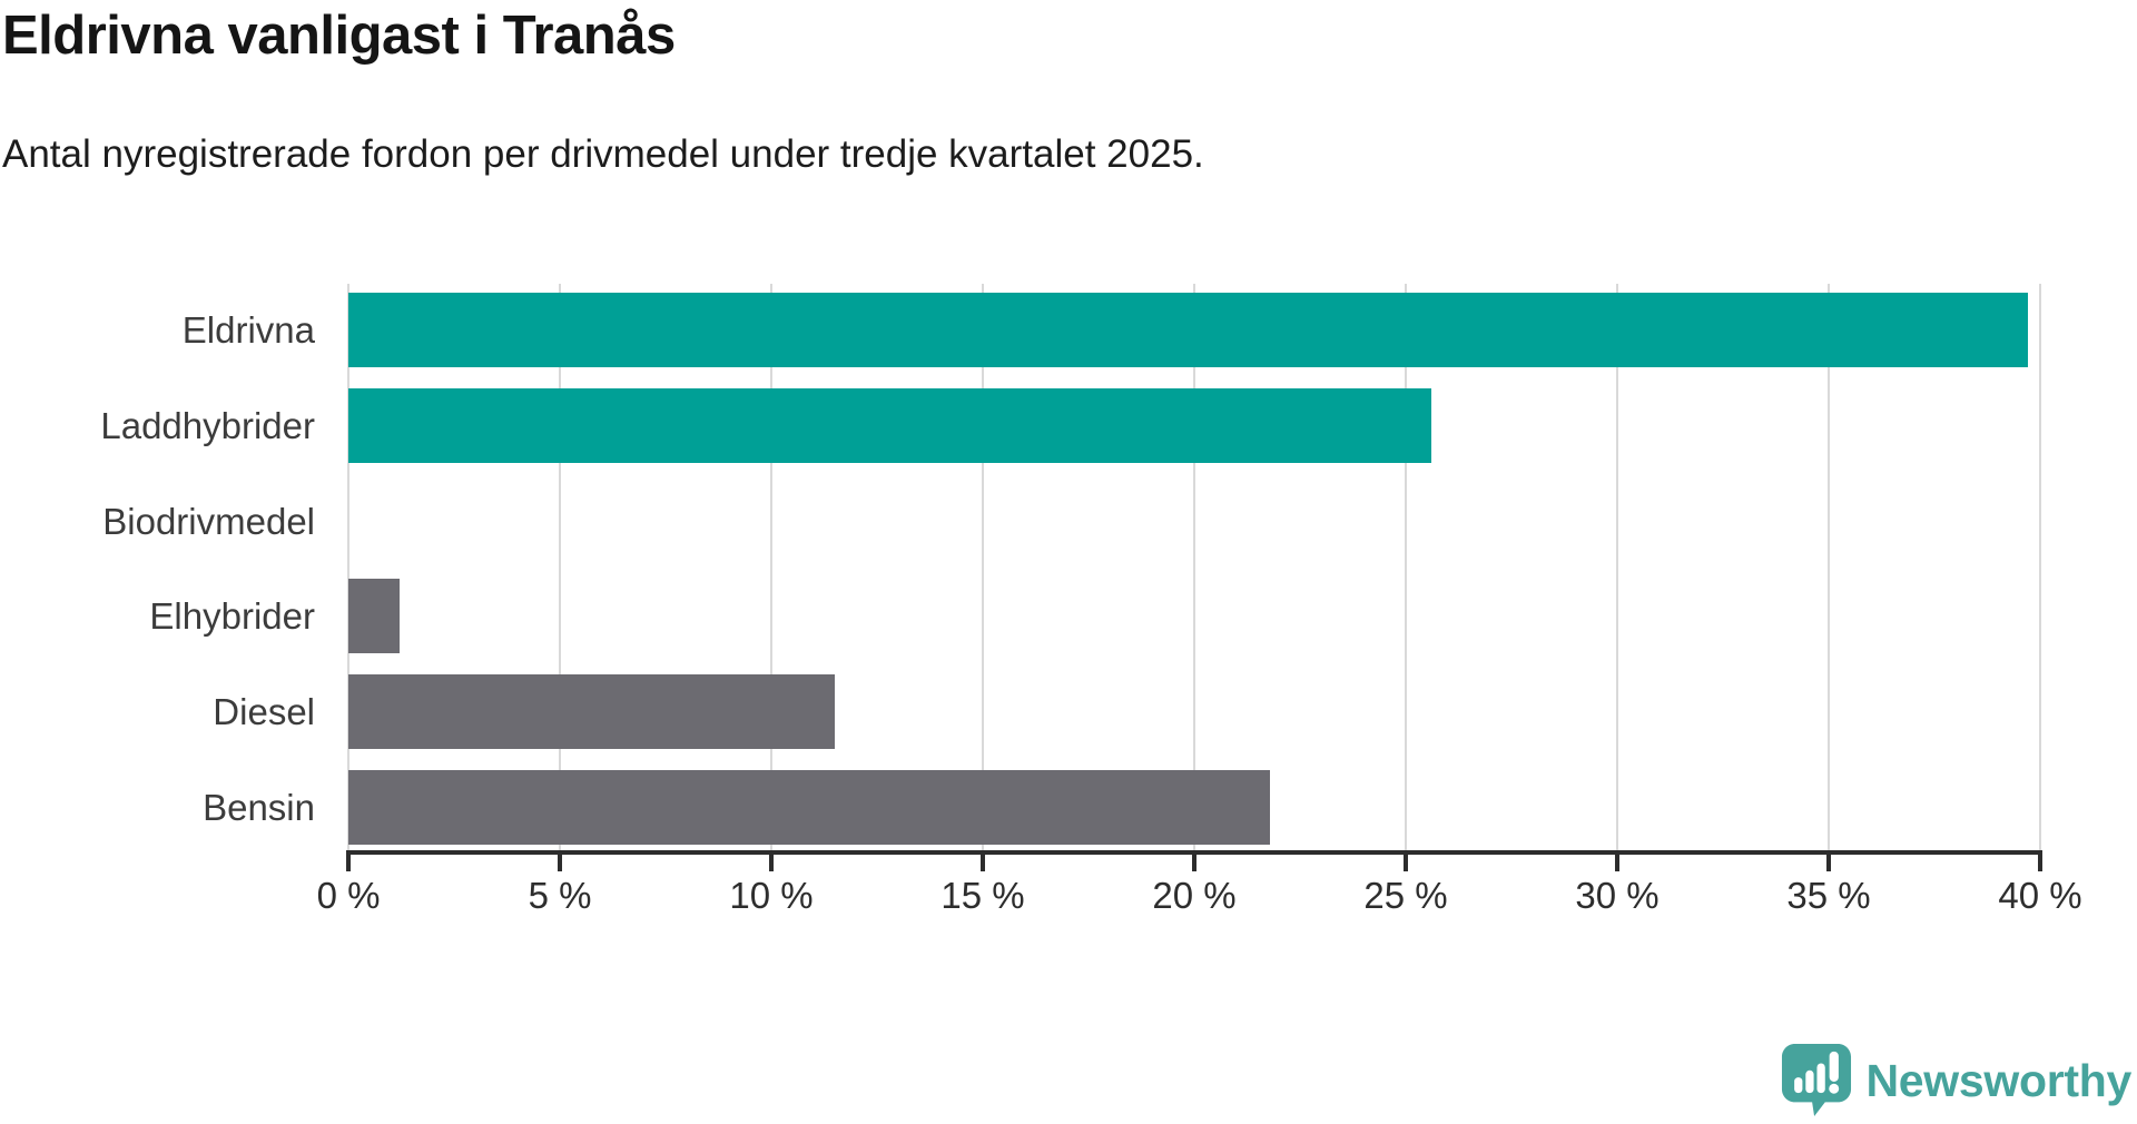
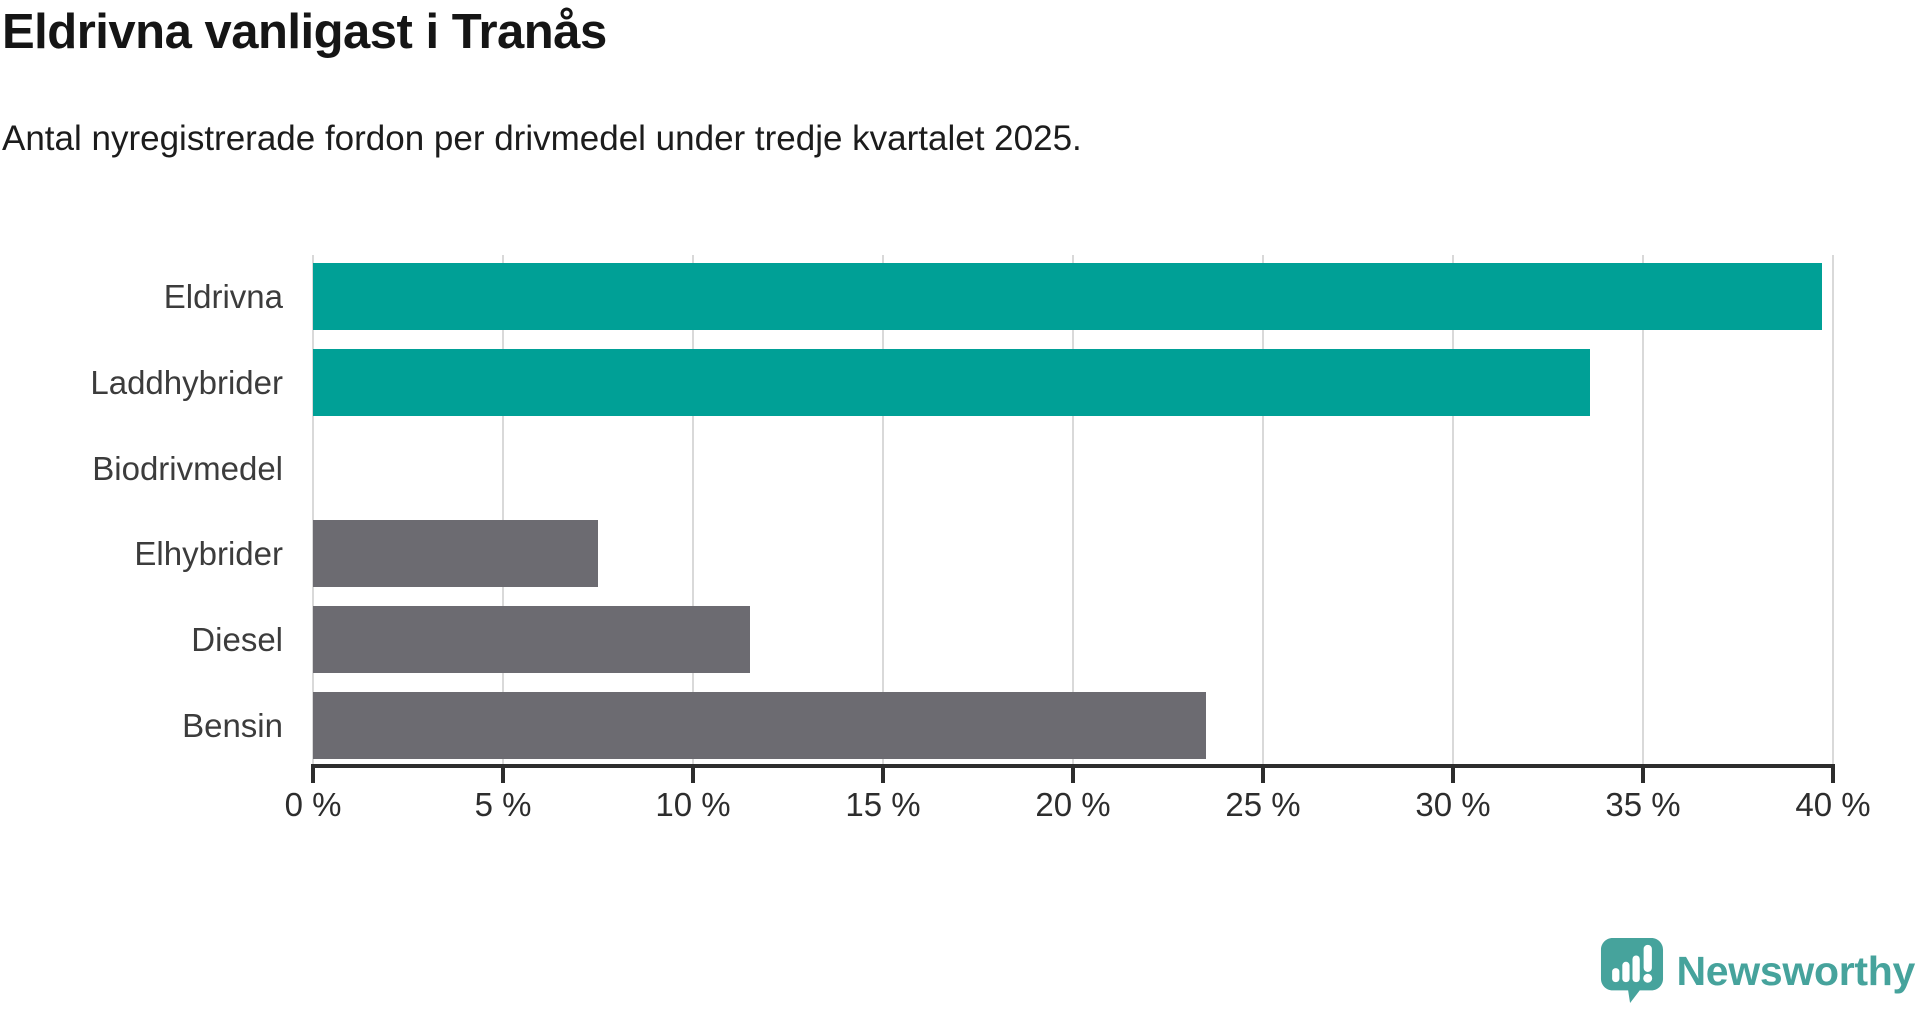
Laddhybrider: 25.6% -> 33.6%
Elhybrider: 1.2% -> 7.5%
Bensin: 21.8% -> 23.5%
